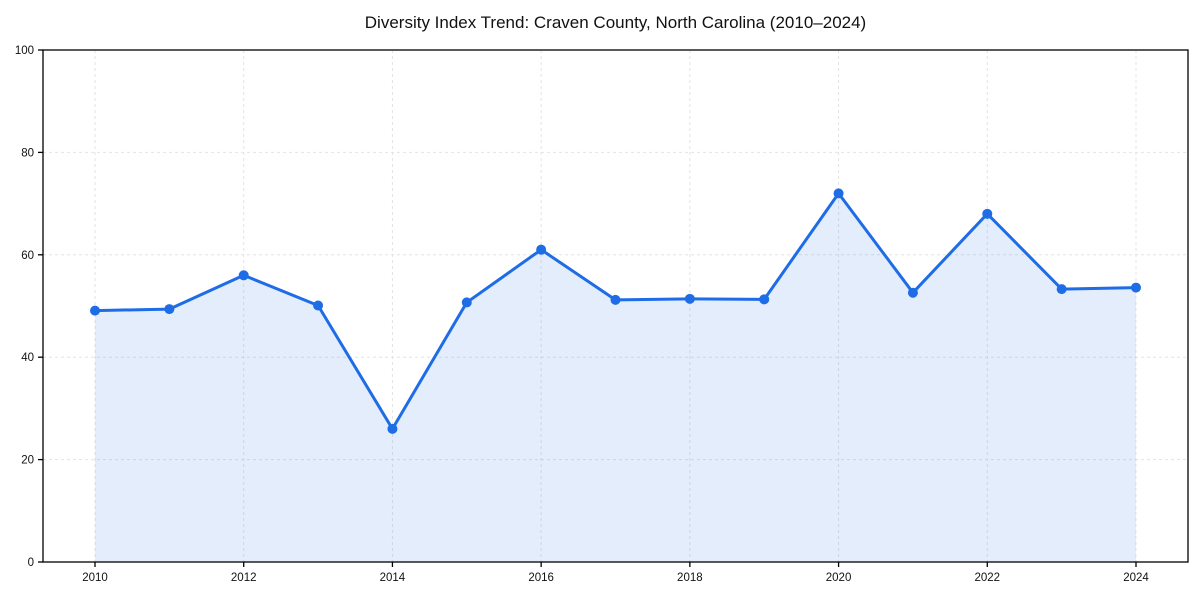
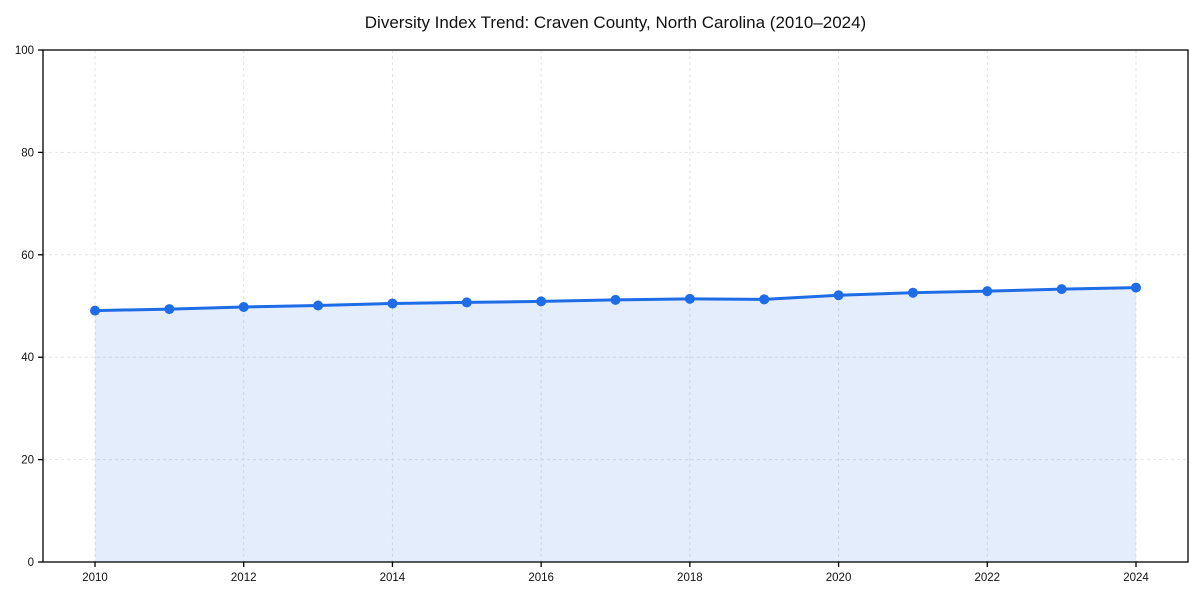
2012: 56 -> 50
2014: 26 -> 50
2016: 61 -> 51
2020: 72 -> 52
2022: 68 -> 53
